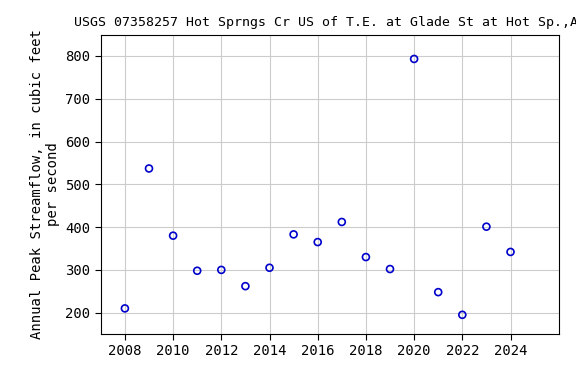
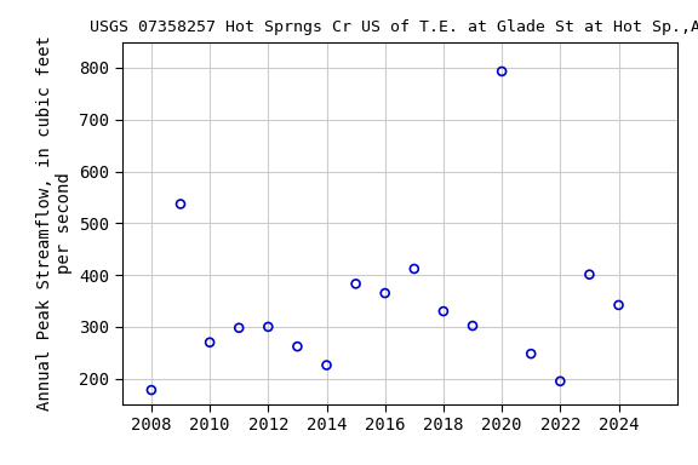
2008: 210 -> 178
2010: 380 -> 270
2014: 305 -> 226
